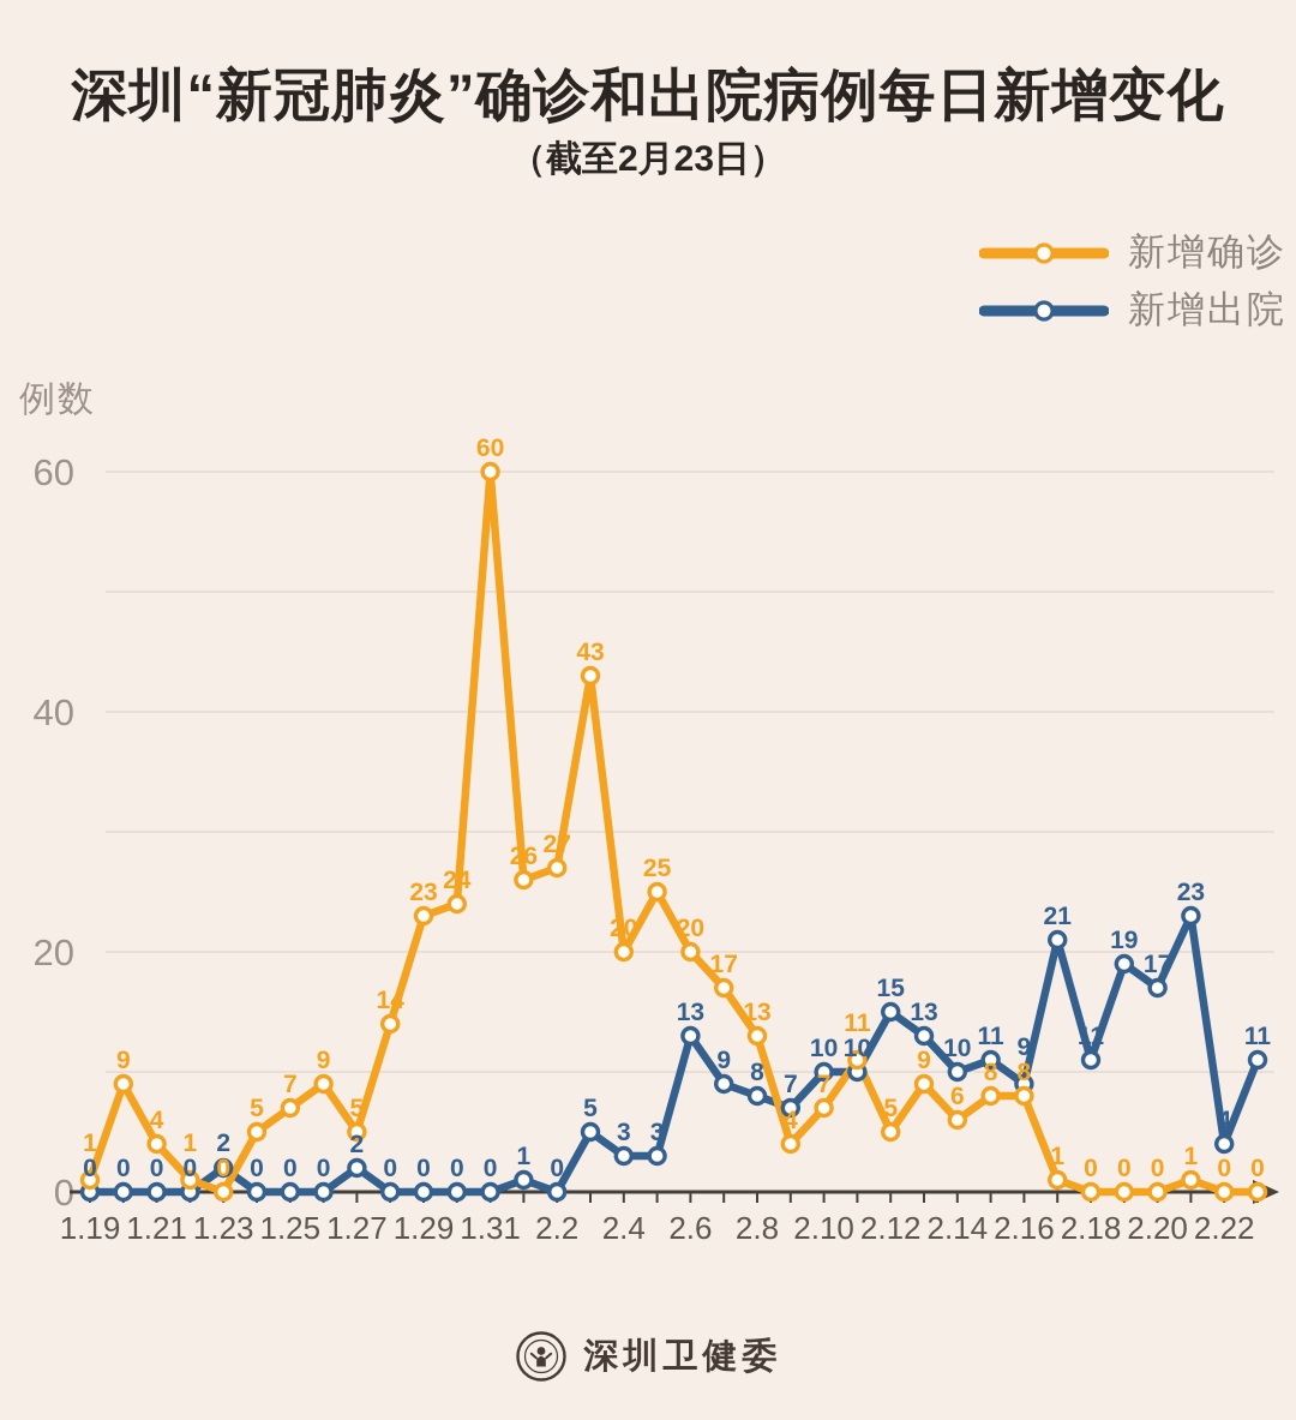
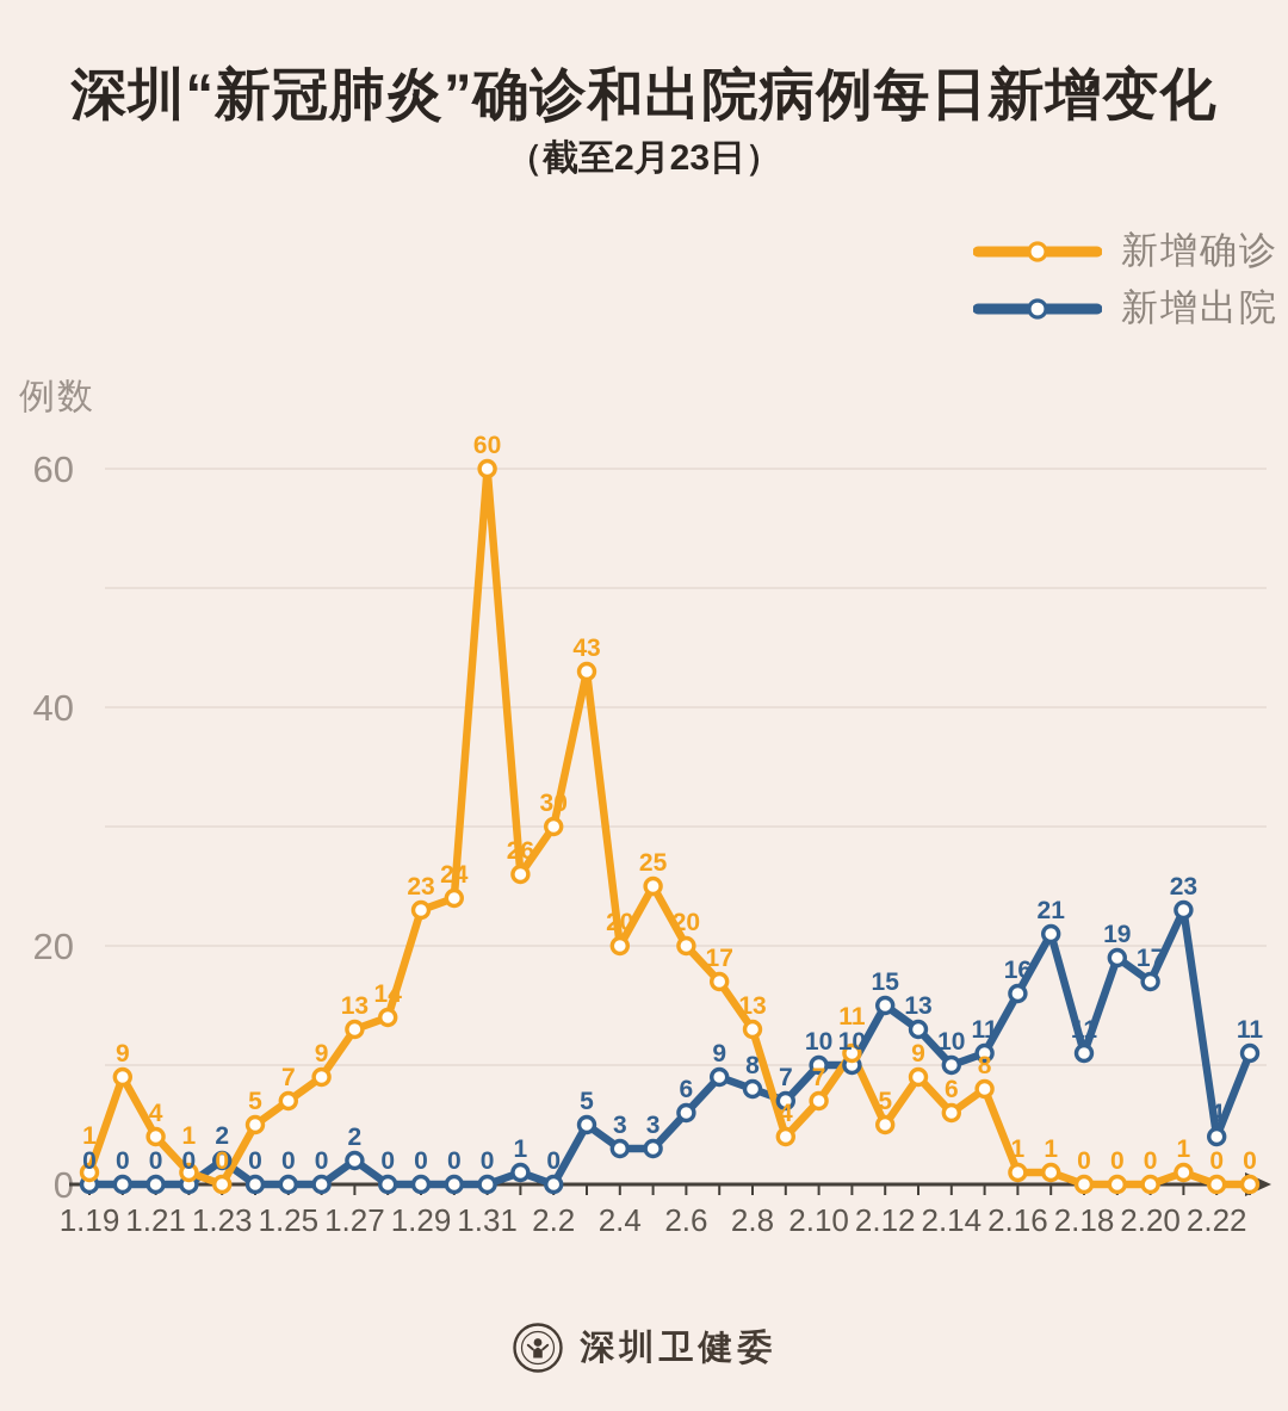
新增确诊/1.27: 5 -> 13
新增确诊/2.2: 27 -> 30
新增出院/2.6: 13 -> 6
新增确诊/2.16: 8 -> 1
新增出院/2.16: 9 -> 16
